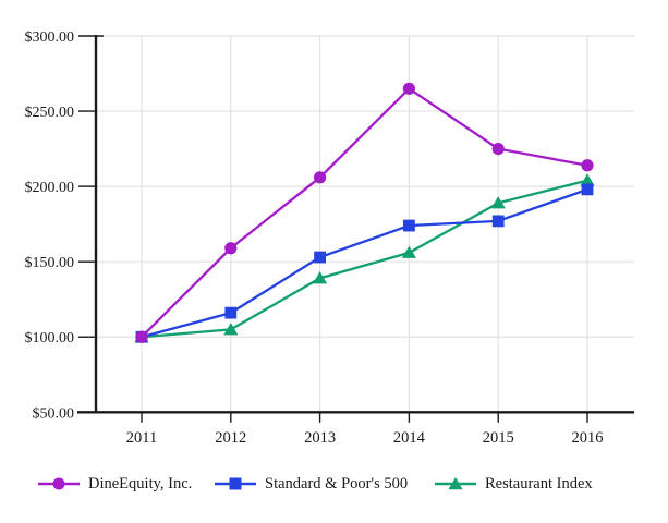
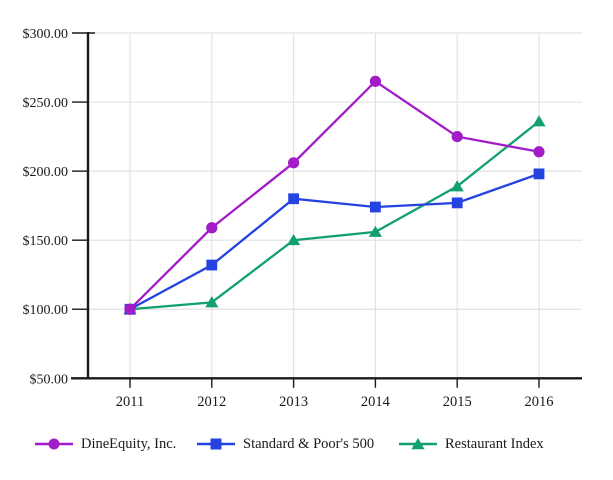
Standard & Poor's 500/2012: $116 -> $132
Standard & Poor's 500/2013: $153 -> $180
Restaurant Index/2013: $139 -> $150
Restaurant Index/2016: $204 -> $236
